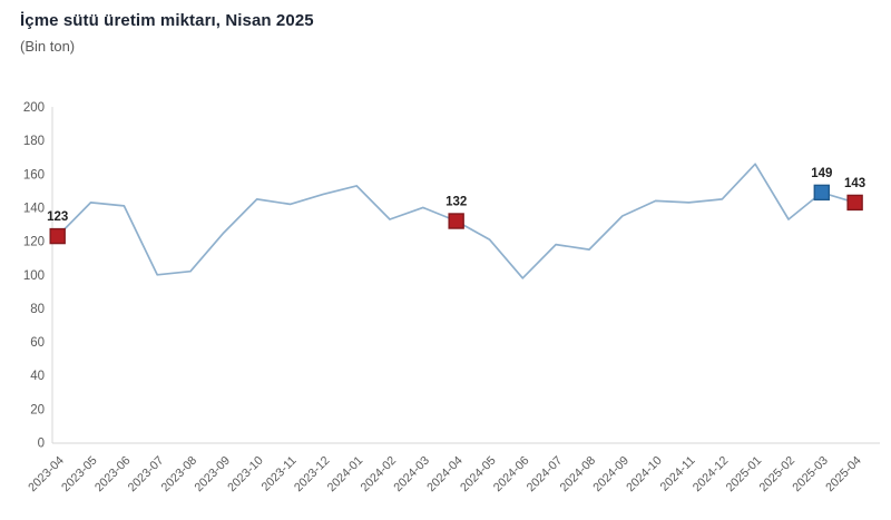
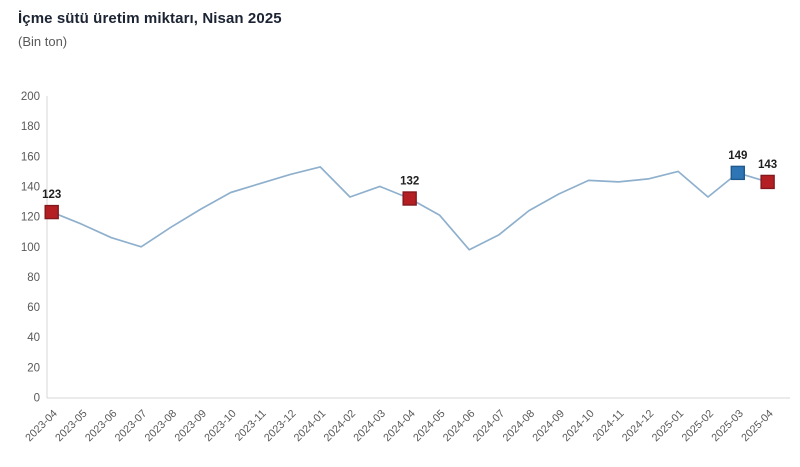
2023-05: 143 -> 115
2023-06: 141 -> 106
2023-08: 102 -> 113
2023-10: 145 -> 136
2024-07: 118 -> 108
2024-08: 115 -> 124
2025-01: 166 -> 150
